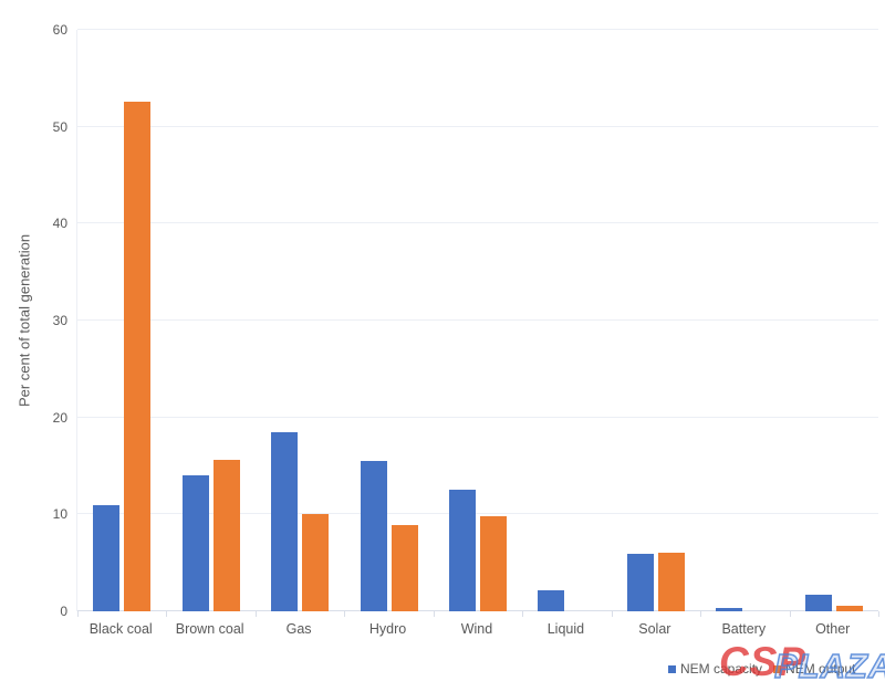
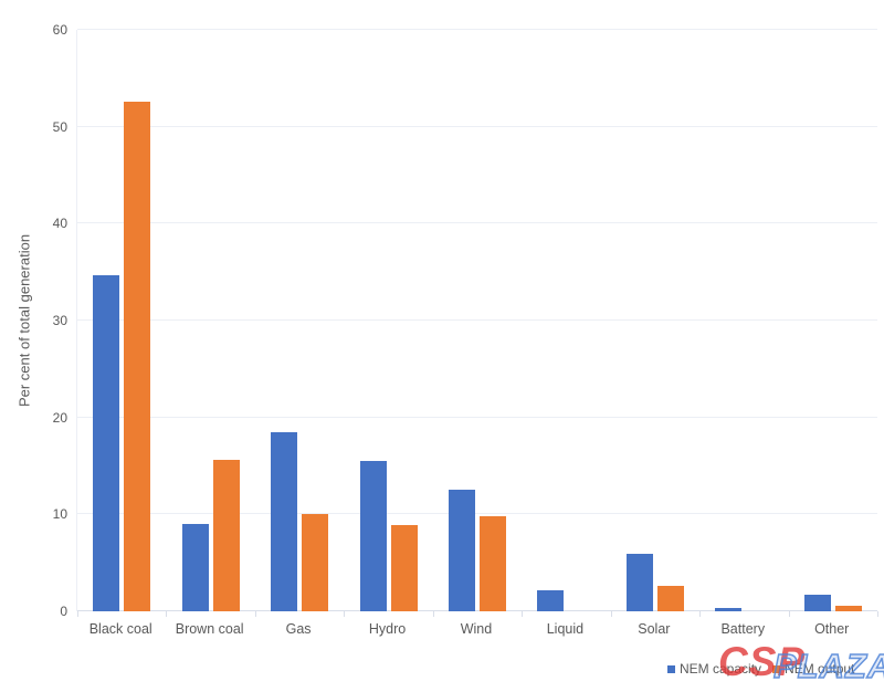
NEM capacity/Black coal: 11 -> 35
NEM capacity/Brown coal: 14 -> 9
NEM output/Solar: 6 -> 3
